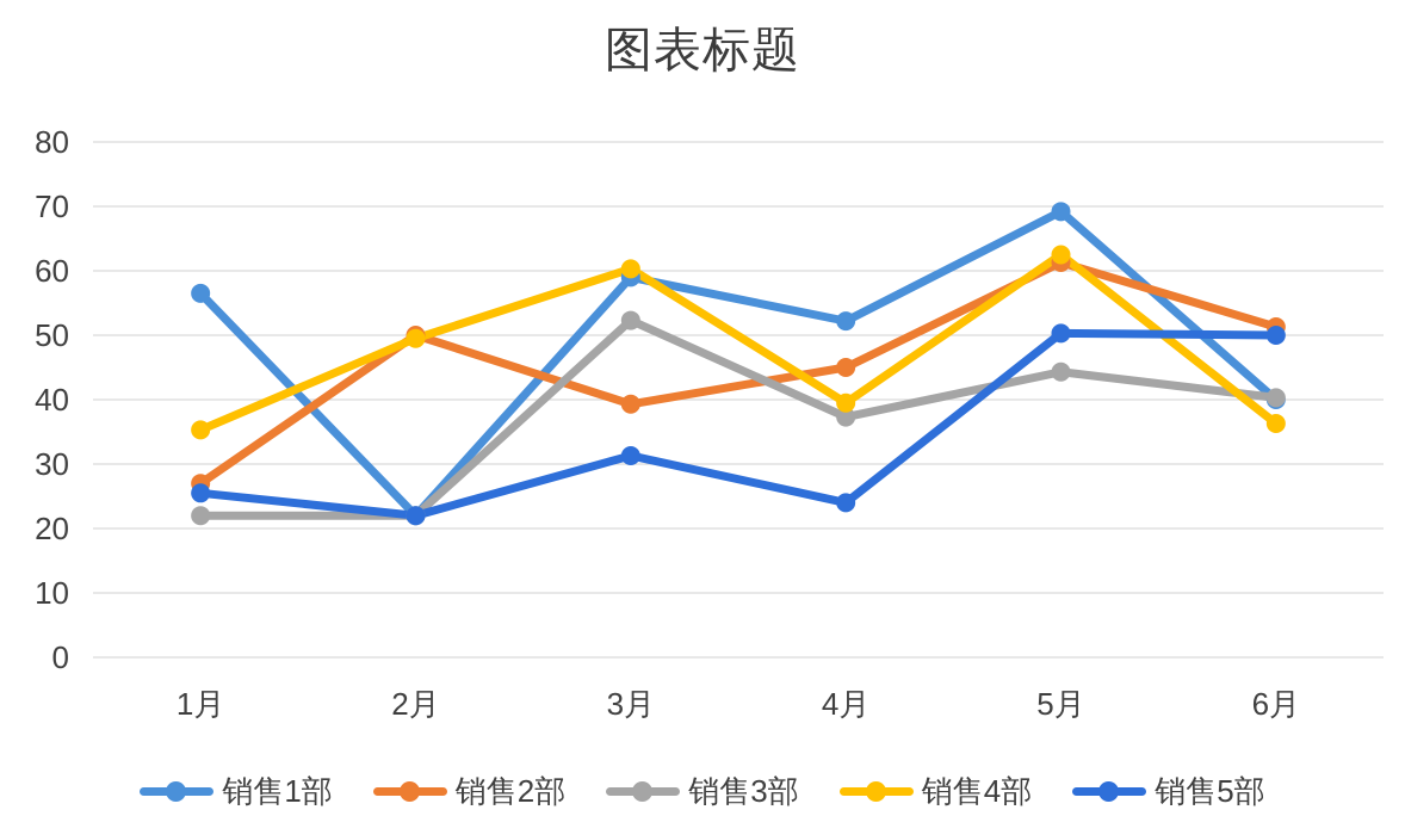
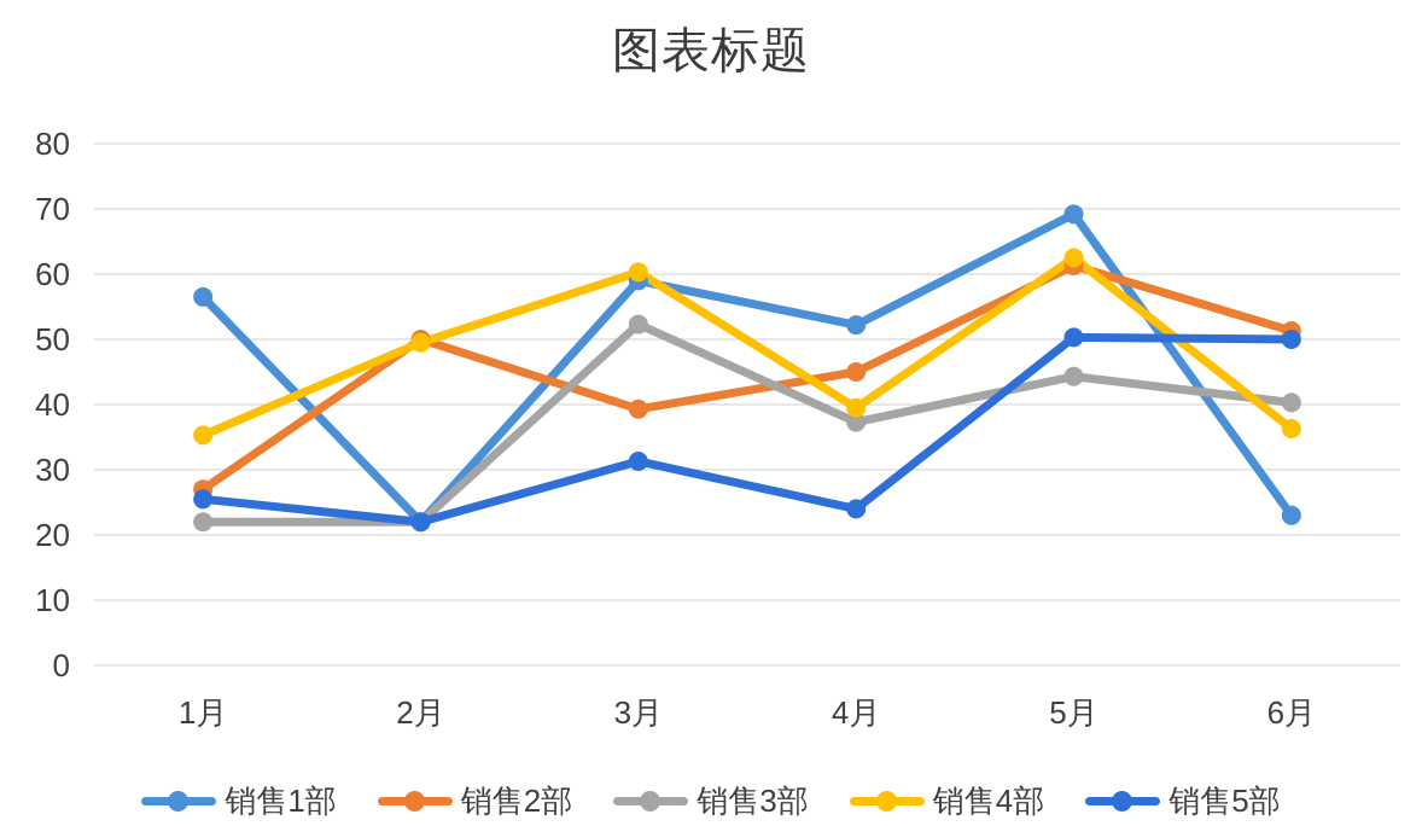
销售1部/6月: 40 -> 23
